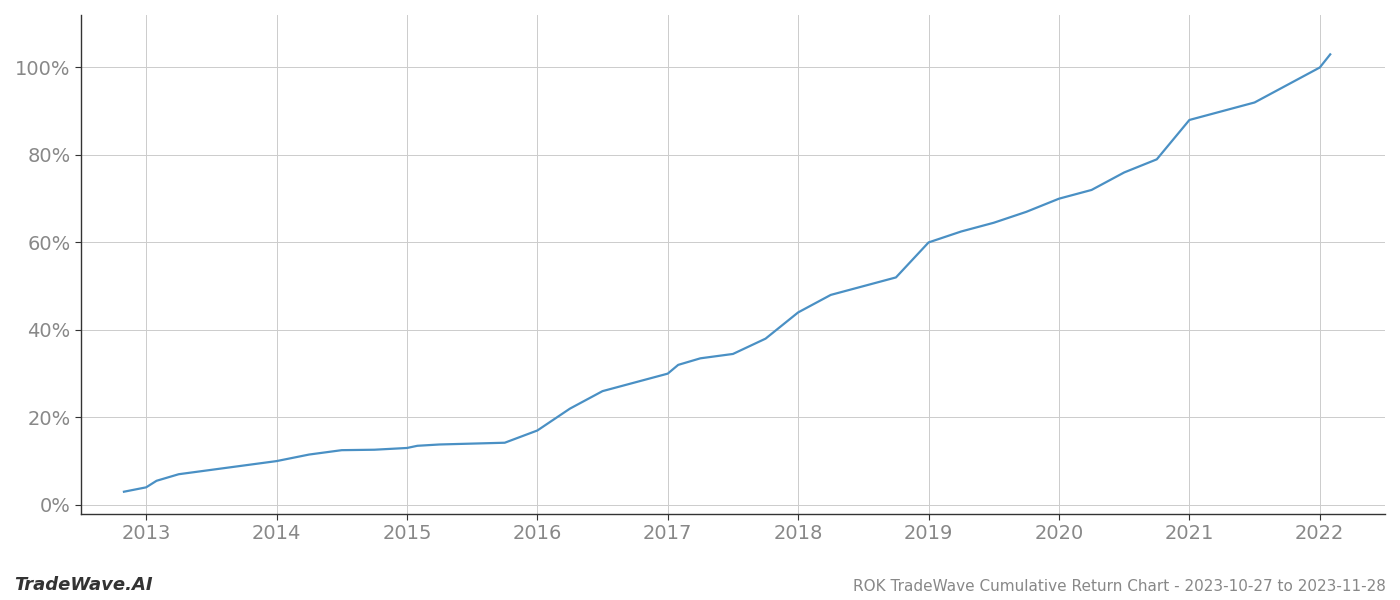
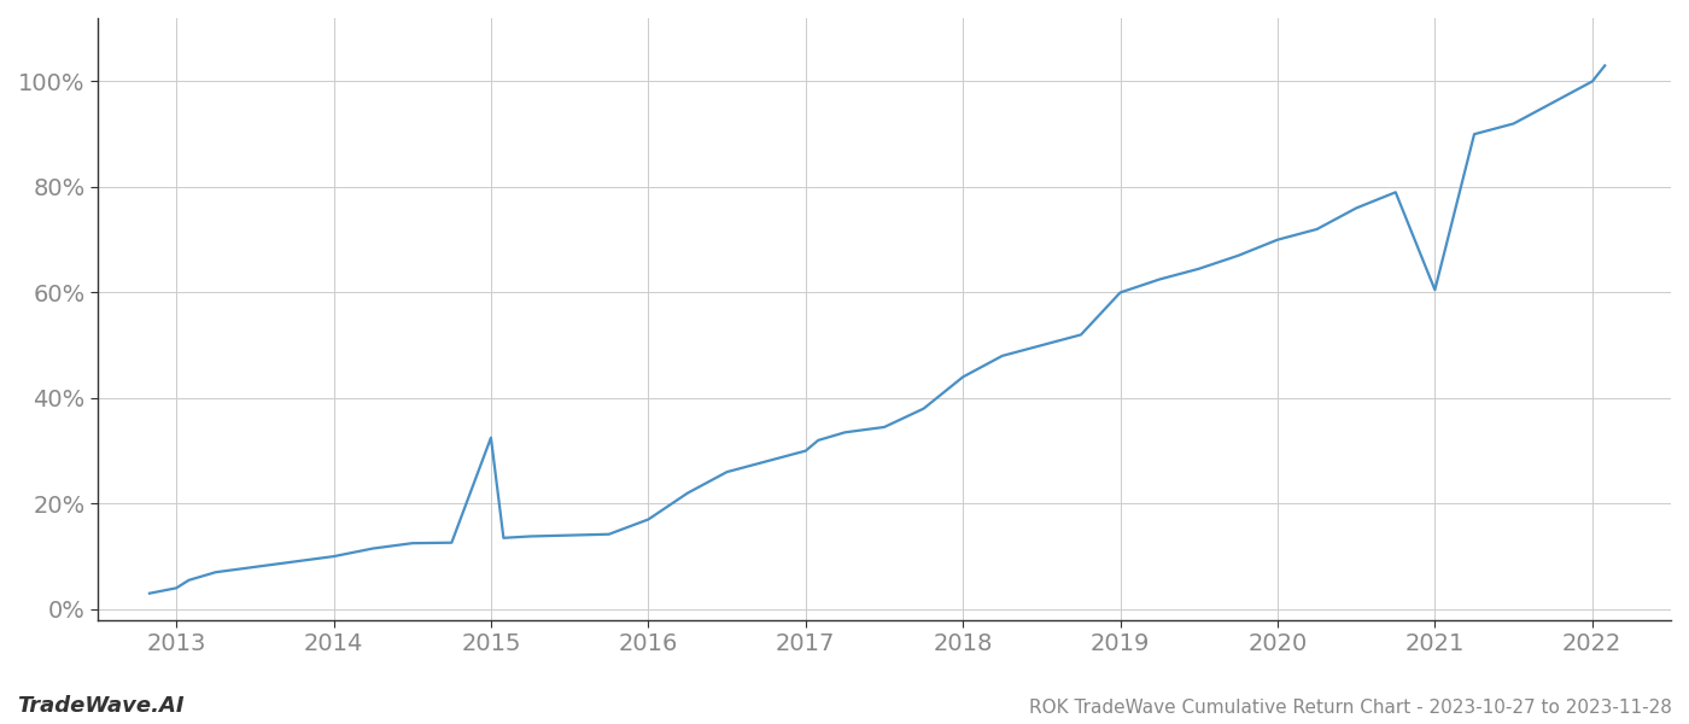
2015: 13.0% -> 32.5%
2021: 88.0% -> 60.5%
